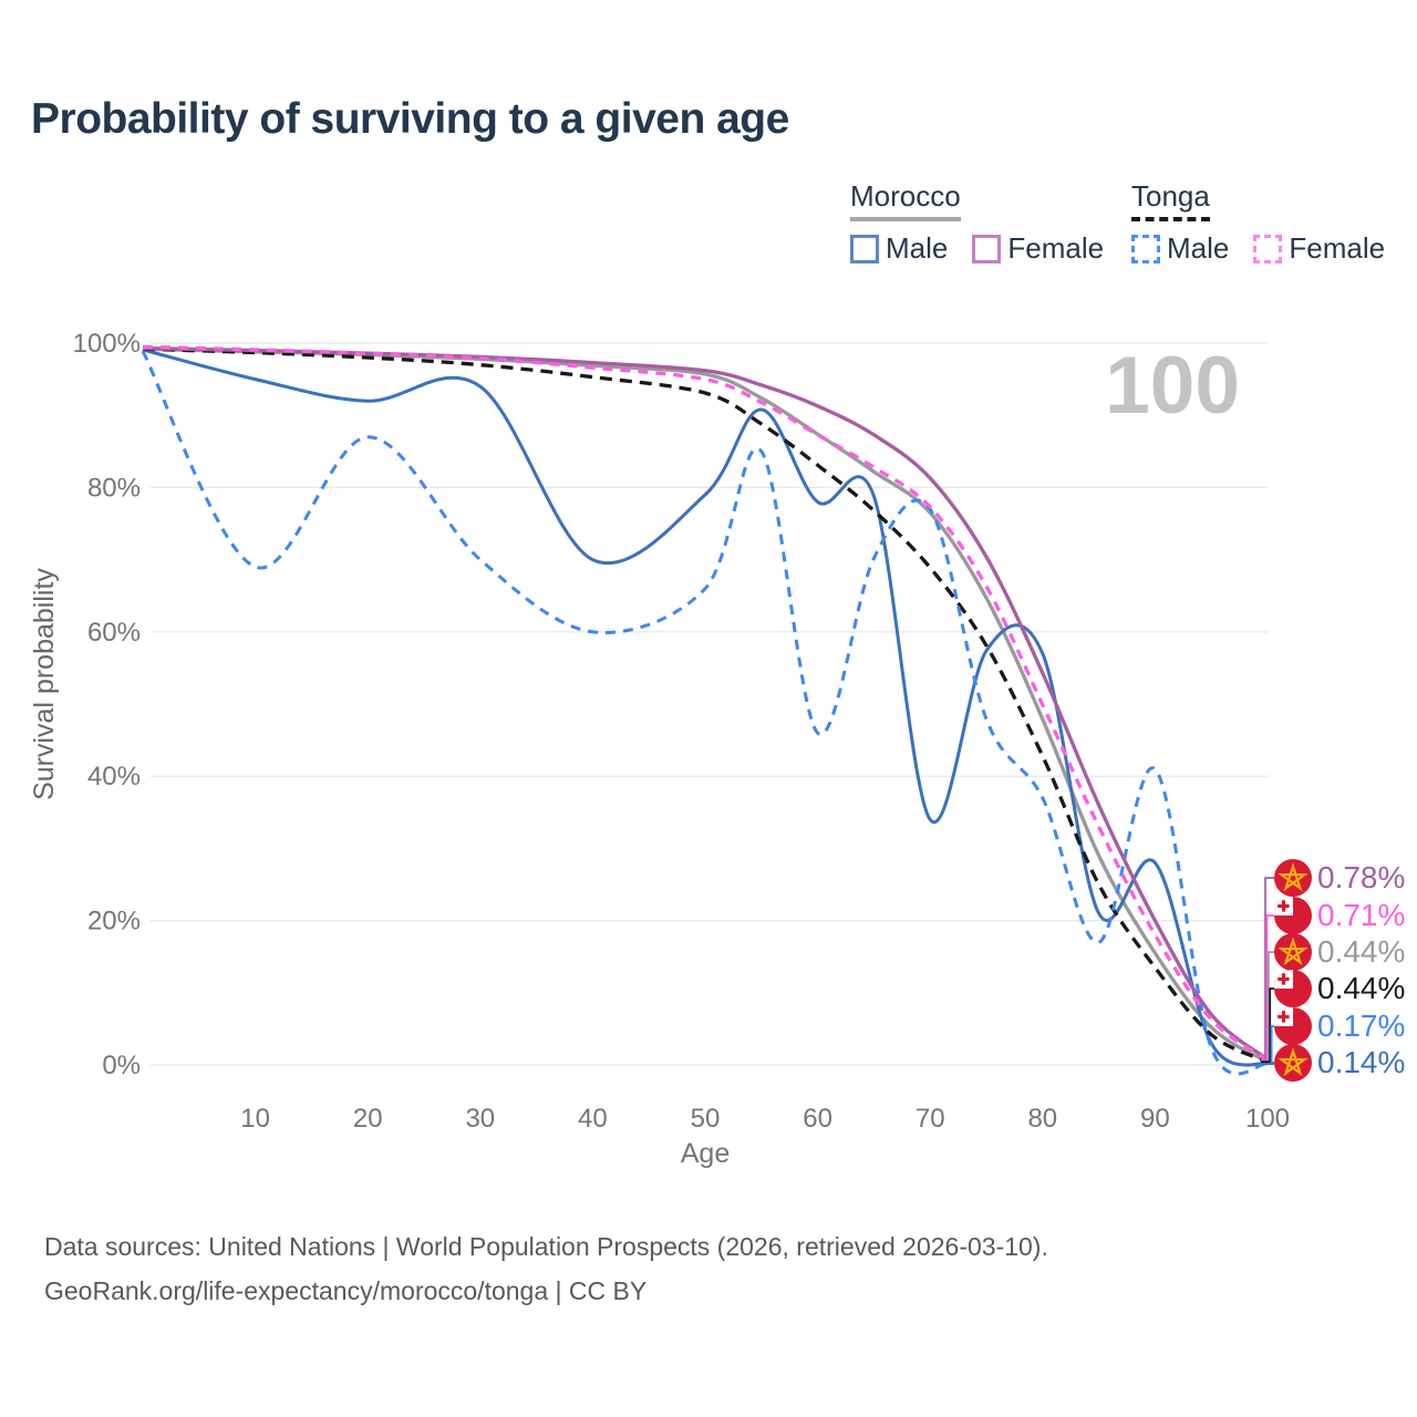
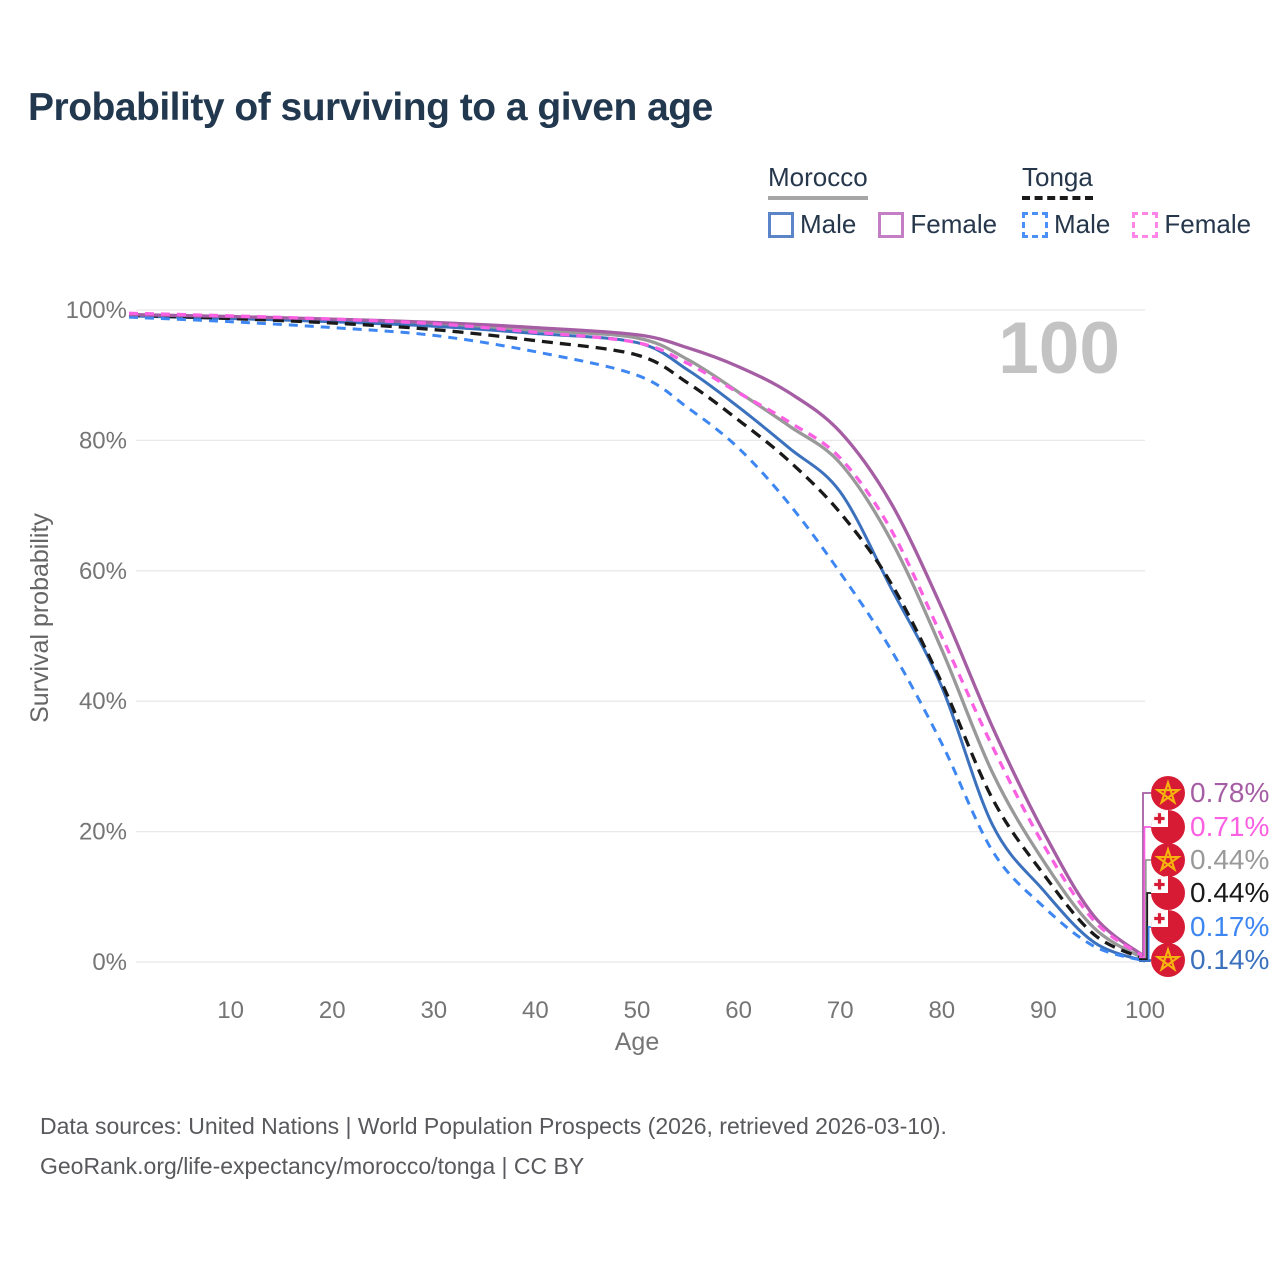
Morocco Male/10: 95% -> 99%
Tonga Male/10: 69% -> 98%
Morocco Male/20: 92% -> 98%
Tonga Male/20: 87% -> 97%
Morocco Male/30: 94% -> 98%
Tonga Male/30: 70% -> 96%
Morocco Male/40: 70% -> 96%
Tonga Male/40: 60% -> 94%
Morocco Male/50: 79% -> 95%
Tonga Male/50: 66% -> 90%
Morocco Male/60: 78% -> 85%
Tonga Male/60: 46% -> 79%
Morocco Male/70: 34% -> 72%
Tonga Male/70: 77% -> 60%
Morocco Male/80: 57% -> 42%
Tonga Male/80: 37% -> 34%
Morocco Male/90: 28% -> 11%
Tonga Male/90: 41% -> 8%
